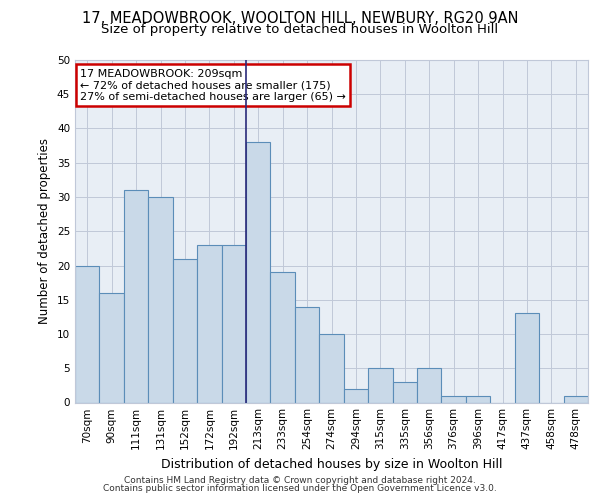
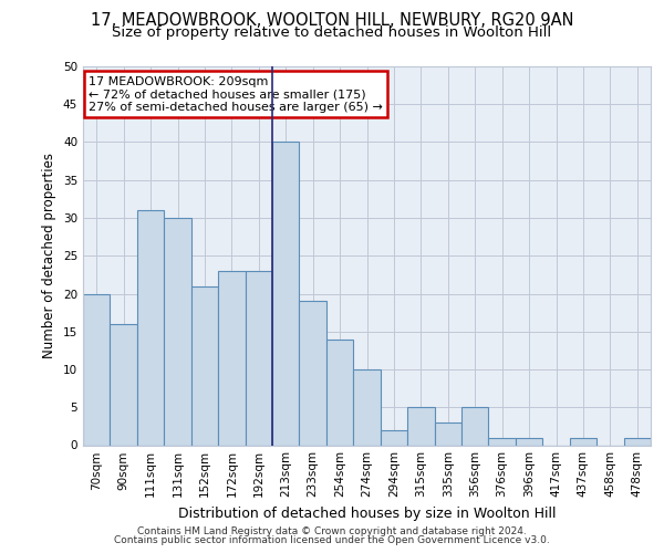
213sqm: 38 -> 40
437sqm: 13 -> 1
